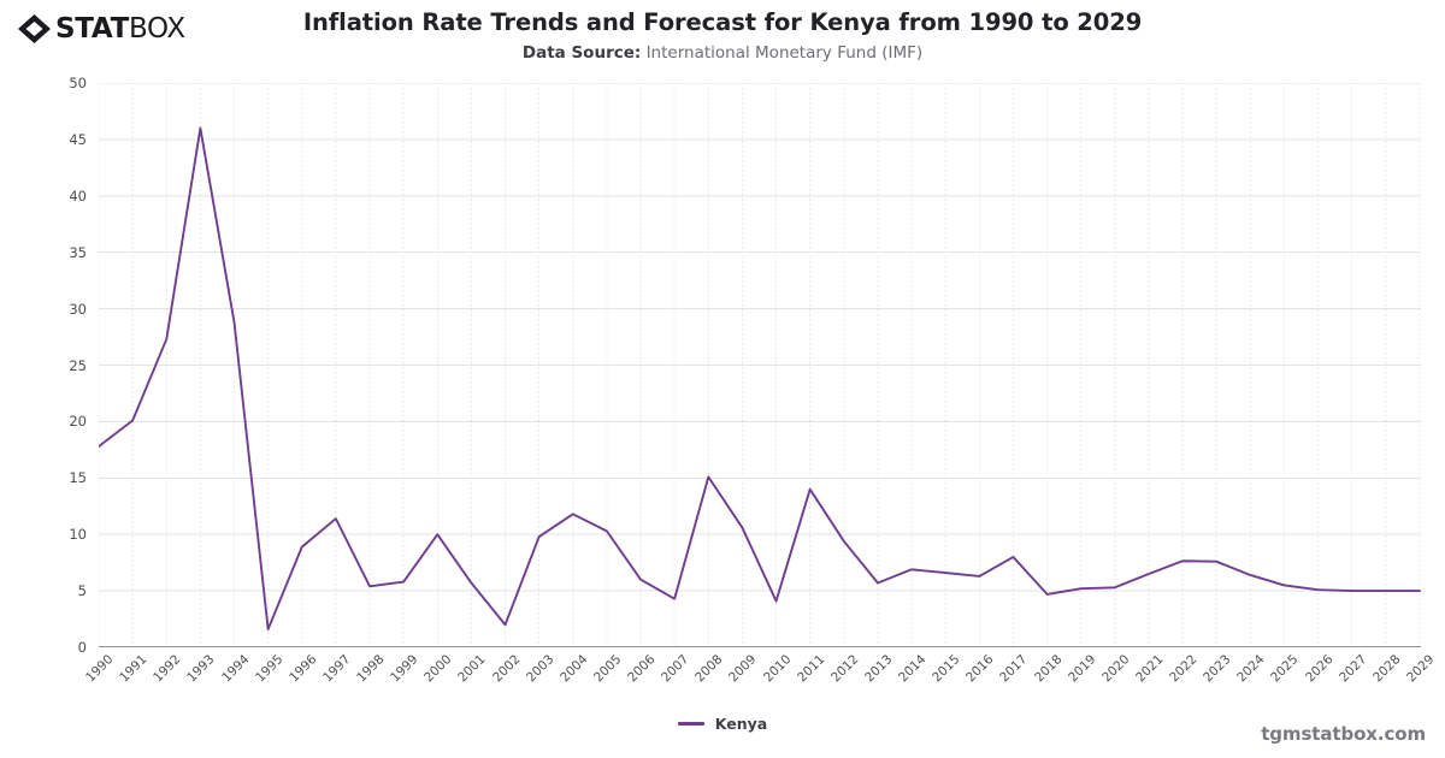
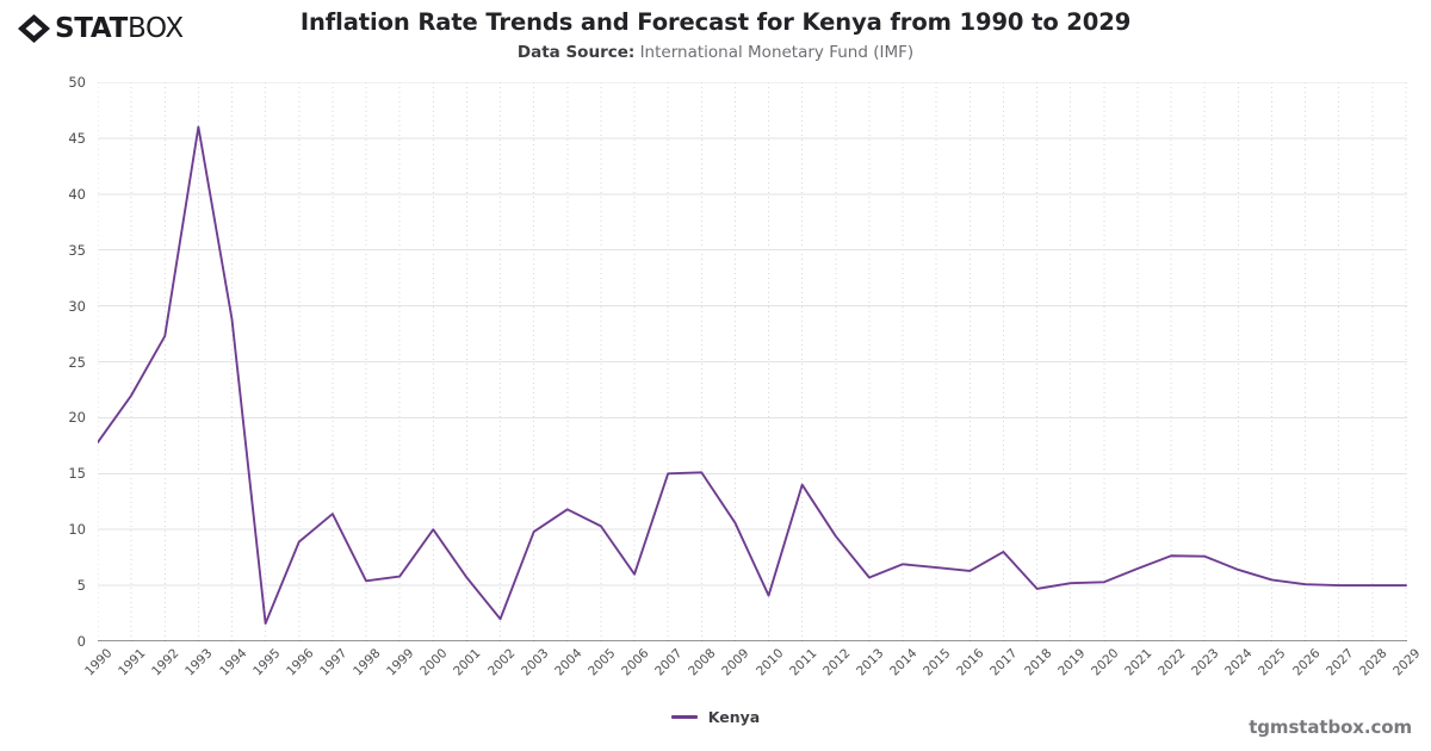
1991: 20 -> 22
2007: 4 -> 15
